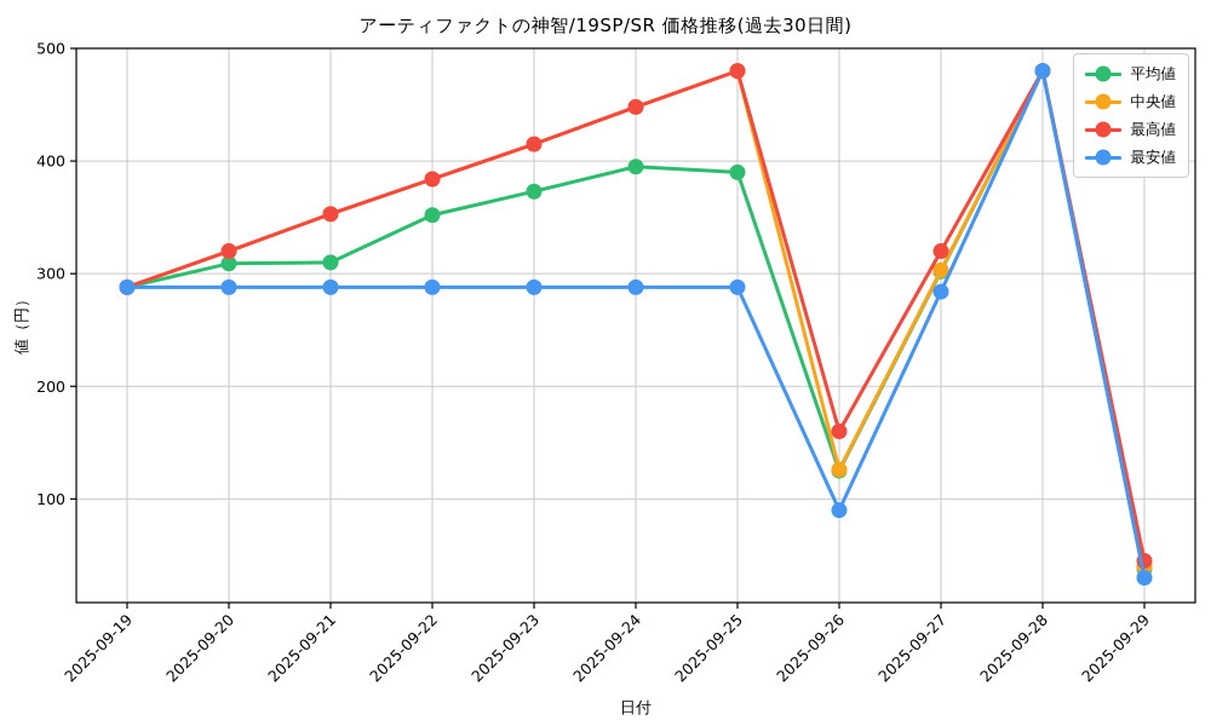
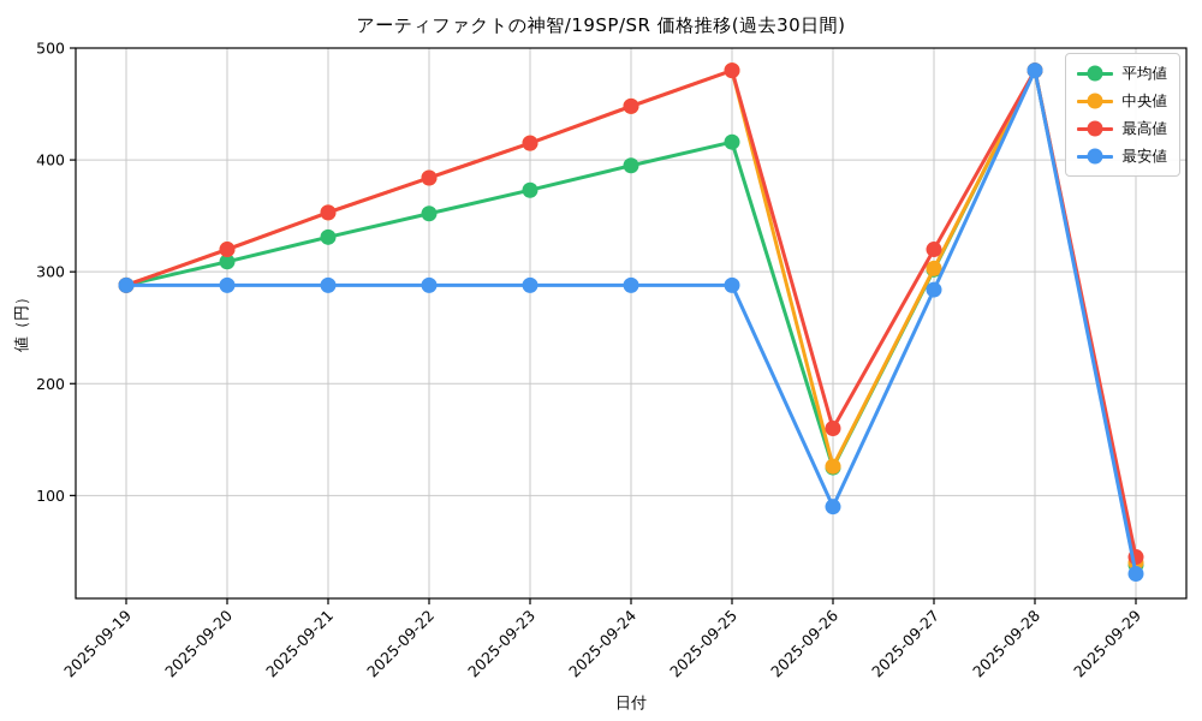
平均値/2025-09-21: 310 -> 330
平均値/2025-09-25: 390 -> 420
